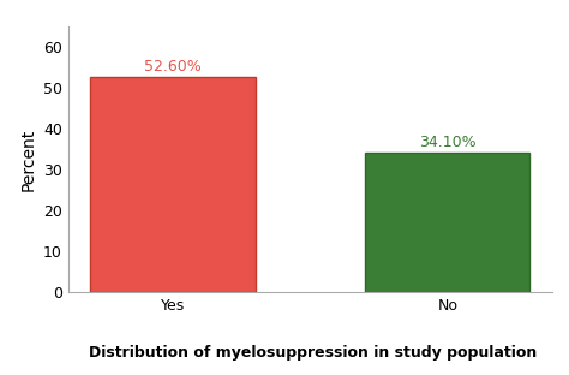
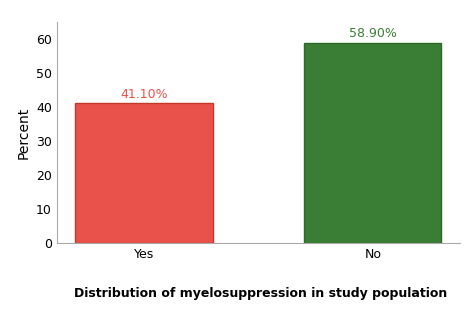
Yes: 52.60% -> 41.10%
No: 34.10% -> 58.90%
